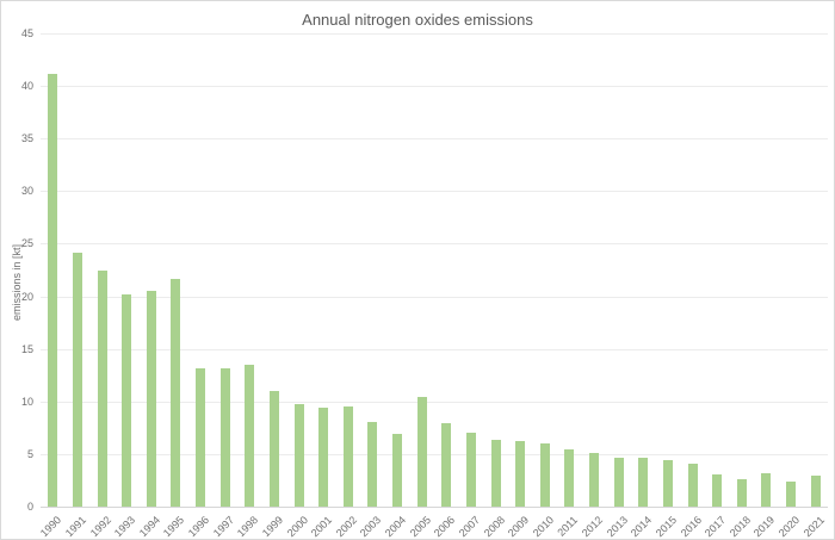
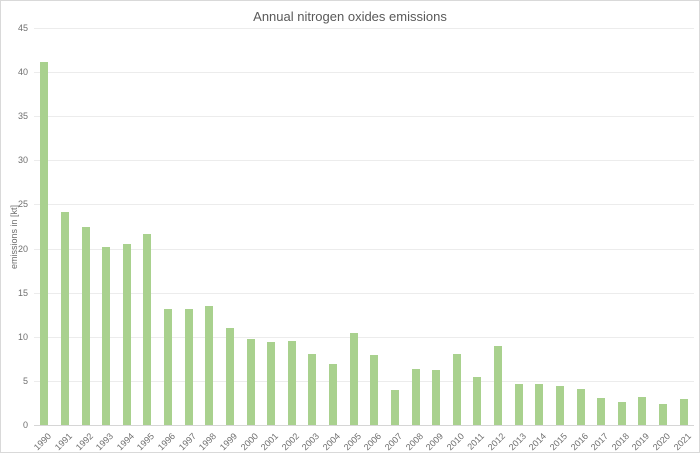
2007: 7 -> 4
2010: 6 -> 8
2012: 5 -> 9
